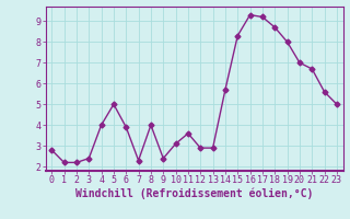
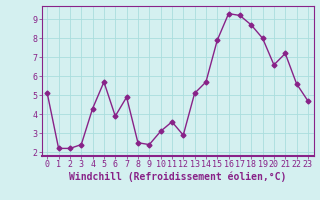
0: 2.8 -> 5.1
4: 4.0 -> 4.3
5: 5.0 -> 5.7
7: 2.3 -> 4.9
8: 4.0 -> 2.5
13: 2.9 -> 5.1
15: 8.3 -> 7.9
20: 7.0 -> 6.6
21: 6.7 -> 7.2
23: 5.0 -> 4.7
